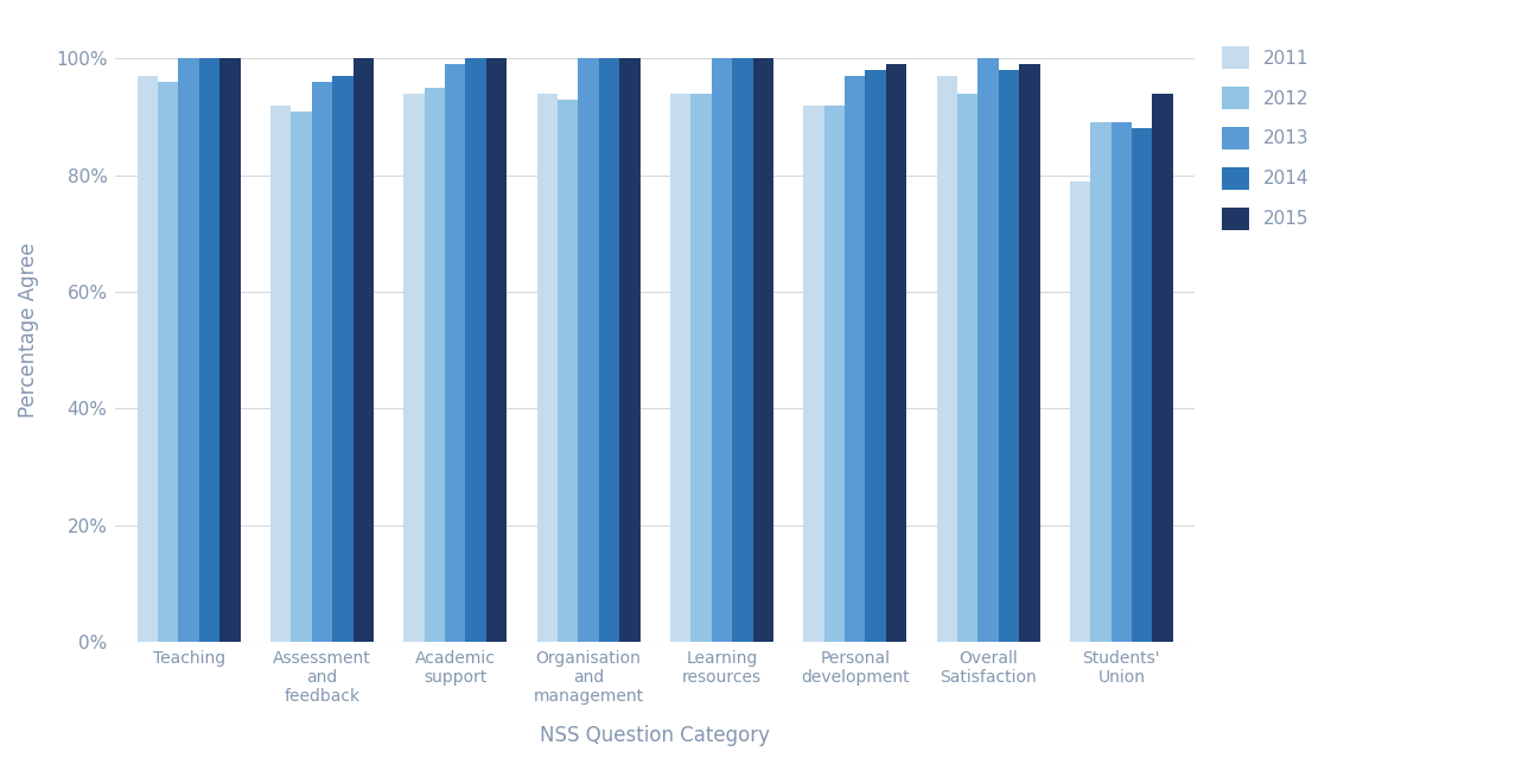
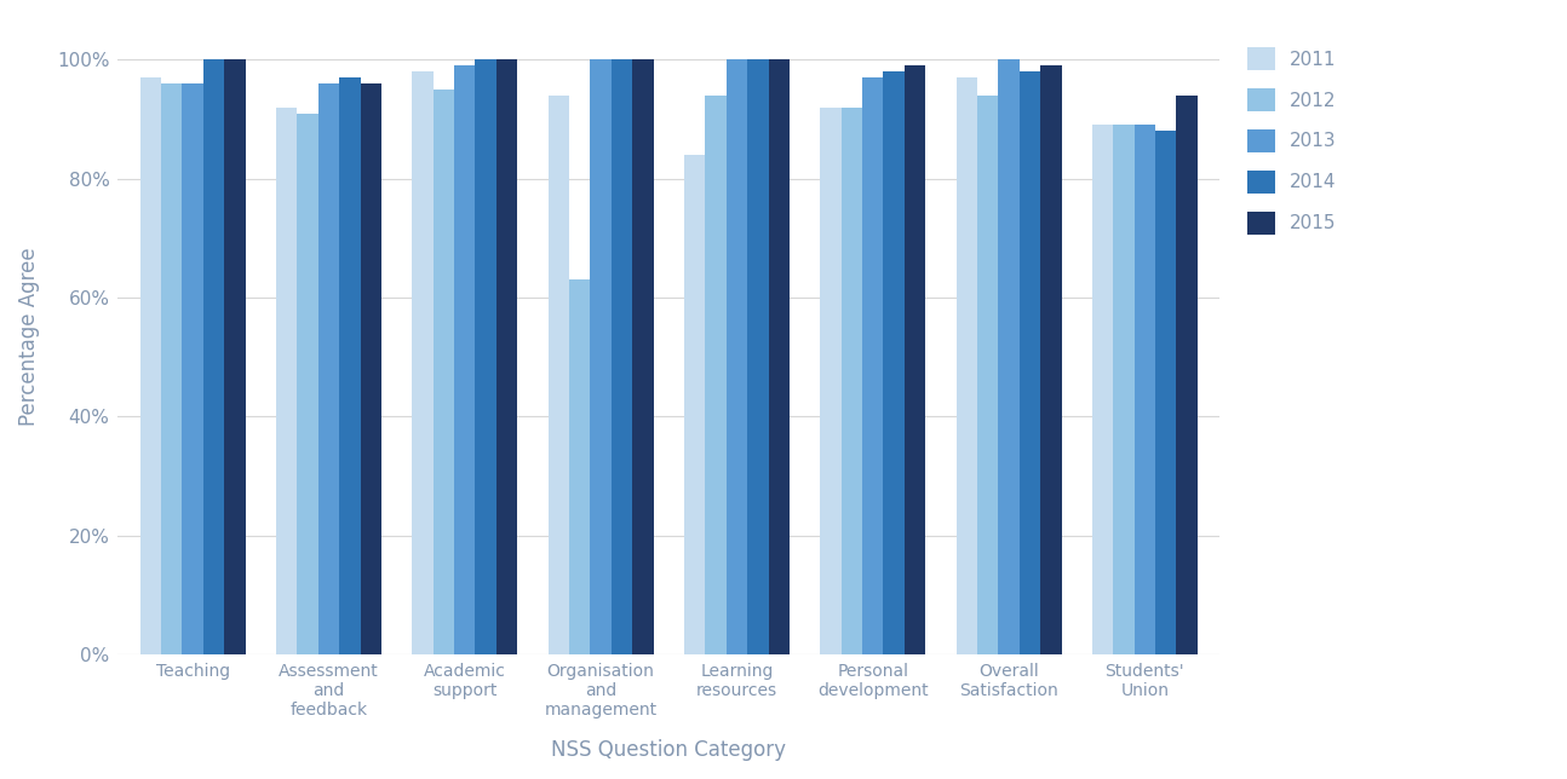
2013/Teaching: 100% -> 96%
2015/Assessment and feedback: 100% -> 96%
2011/Academic support: 94% -> 98%
2012/Organisation and management: 93% -> 63%
2011/Learning resources: 94% -> 84%
2011/Students' Union: 79% -> 89%
